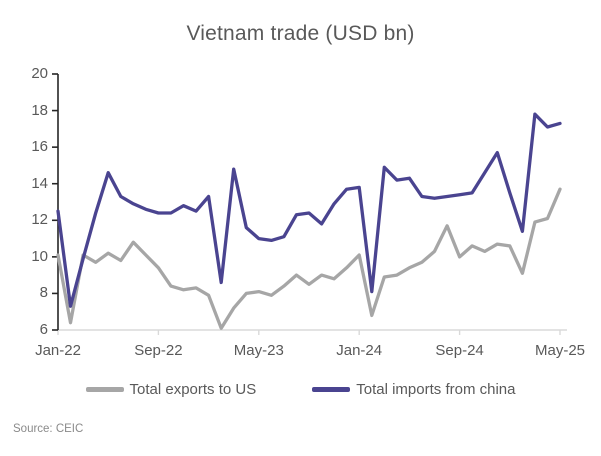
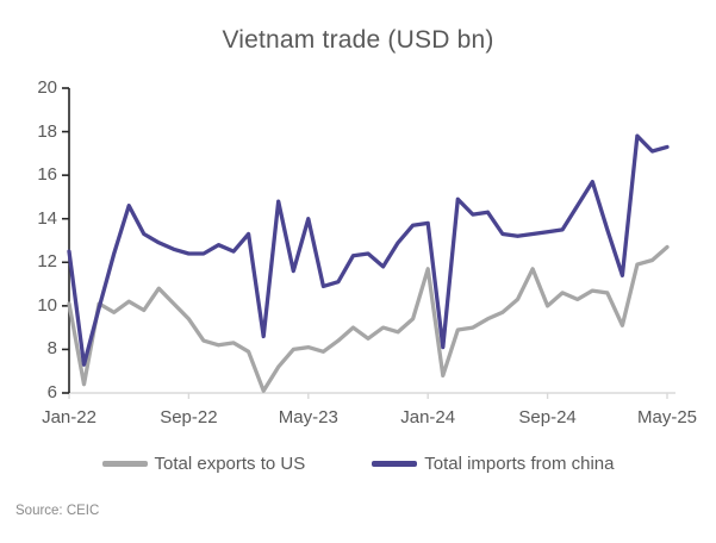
Total imports from china/May-23: 11.0 -> 14.0
Total exports to US/Jan-24: 10.1 -> 11.7
Total exports to US/May-25: 13.7 -> 12.7
